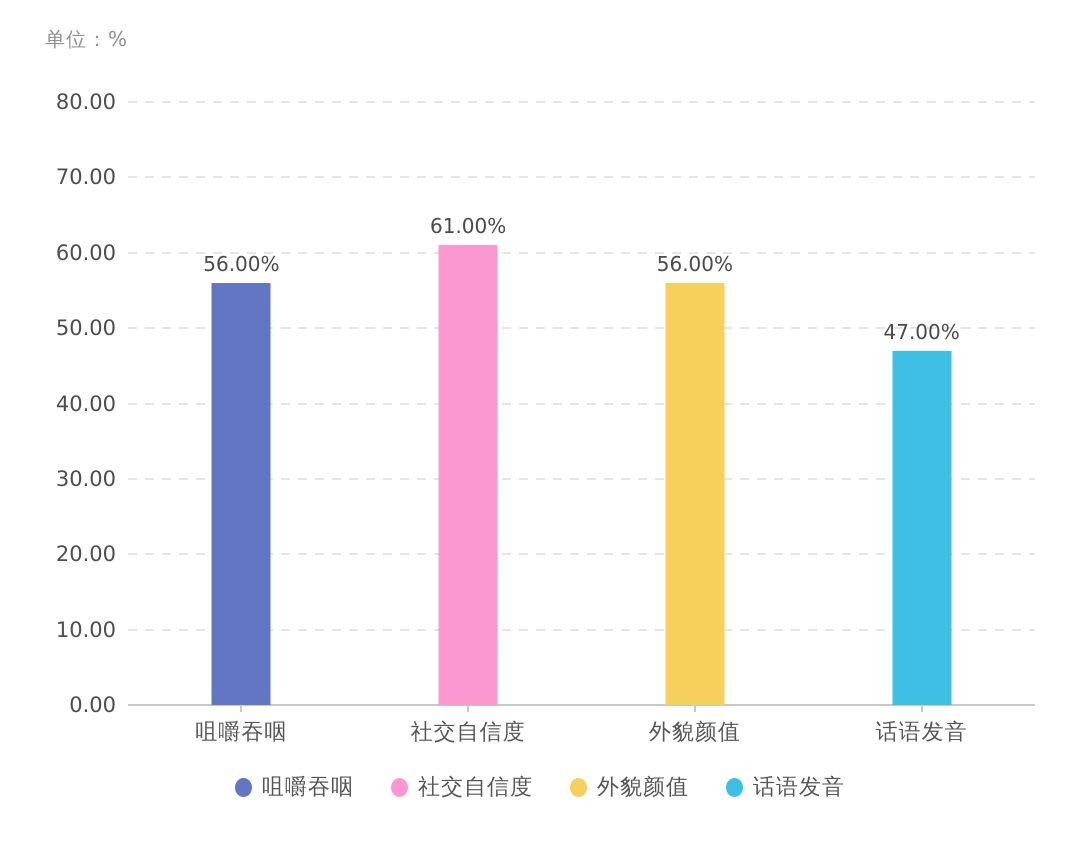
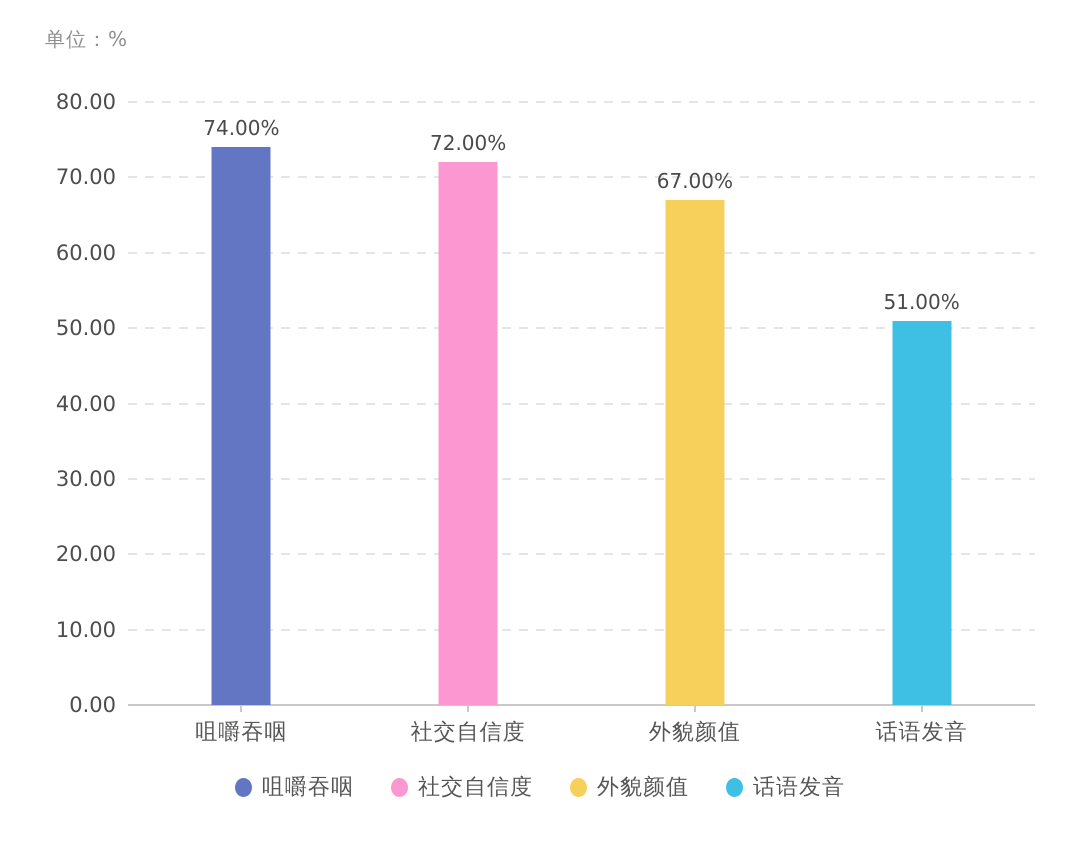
咀嚼吞咽: 56.00% -> 74.00%
社交自信度: 61.00% -> 72.00%
外貌颜值: 56.00% -> 67.00%
话语发音: 47.00% -> 51.00%
